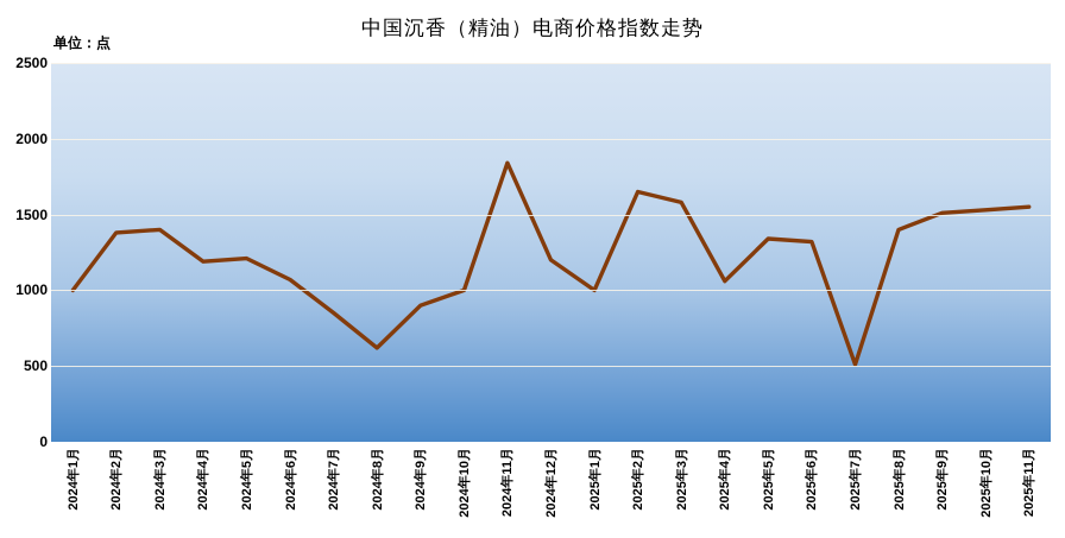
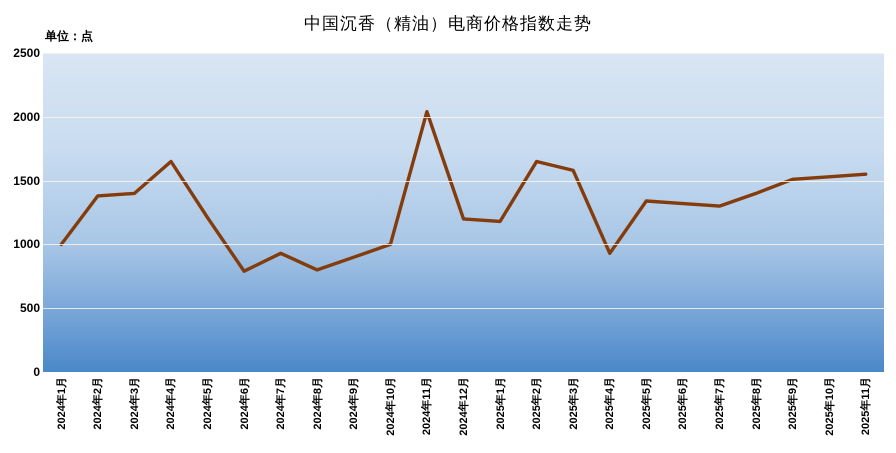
2024年4月: 1190 -> 1650
2024年6月: 1070 -> 790
2024年7月: 850 -> 930
2024年8月: 620 -> 800
2024年11月: 1840 -> 2040
2025年1月: 1000 -> 1180
2025年4月: 1060 -> 930
2025年7月: 510 -> 1300
